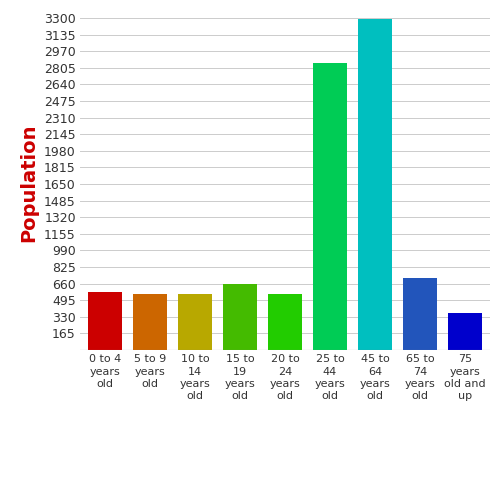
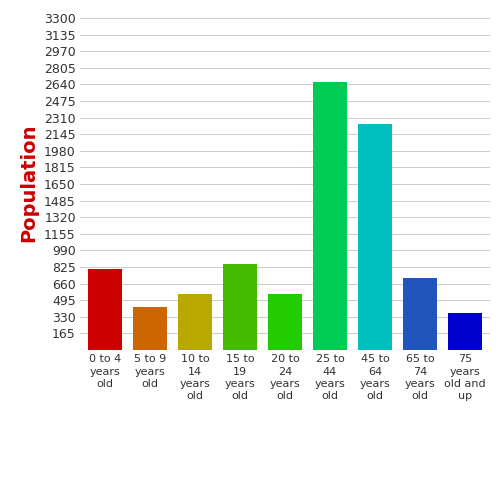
0 to 4 years old: 580 -> 810
5 to 9 years old: 560 -> 430
15 to 19 years old: 660 -> 850
25 to 44 years old: 2860 -> 2660
45 to 64 years old: 3300 -> 2250
